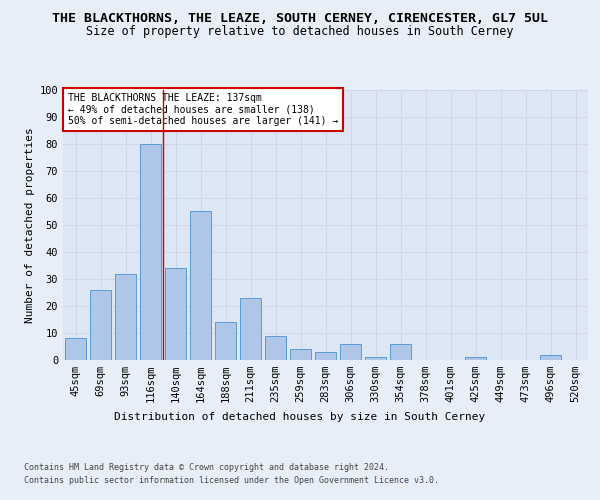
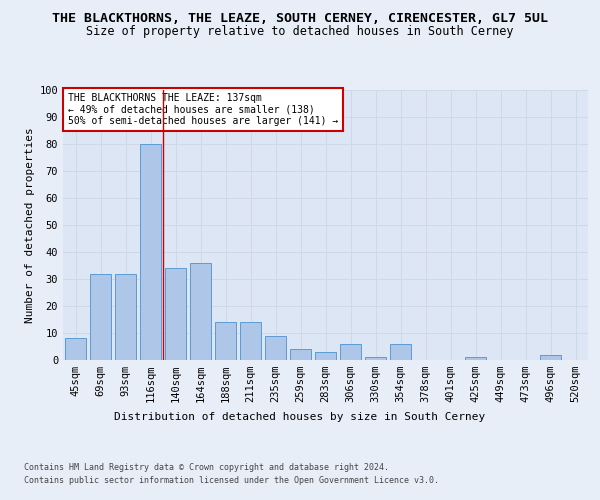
69sqm: 26 -> 32
164sqm: 55 -> 36
211sqm: 23 -> 14
